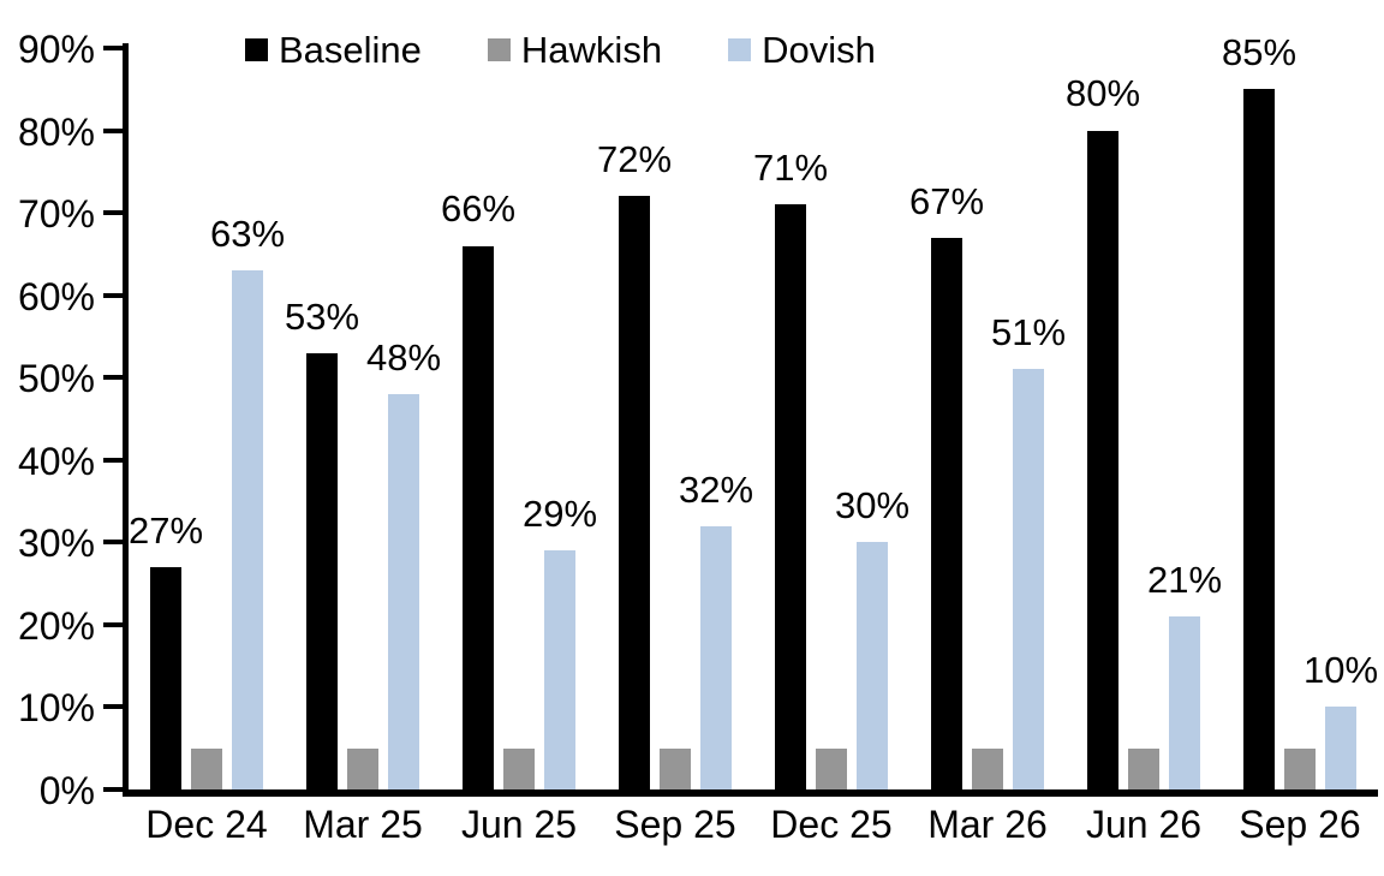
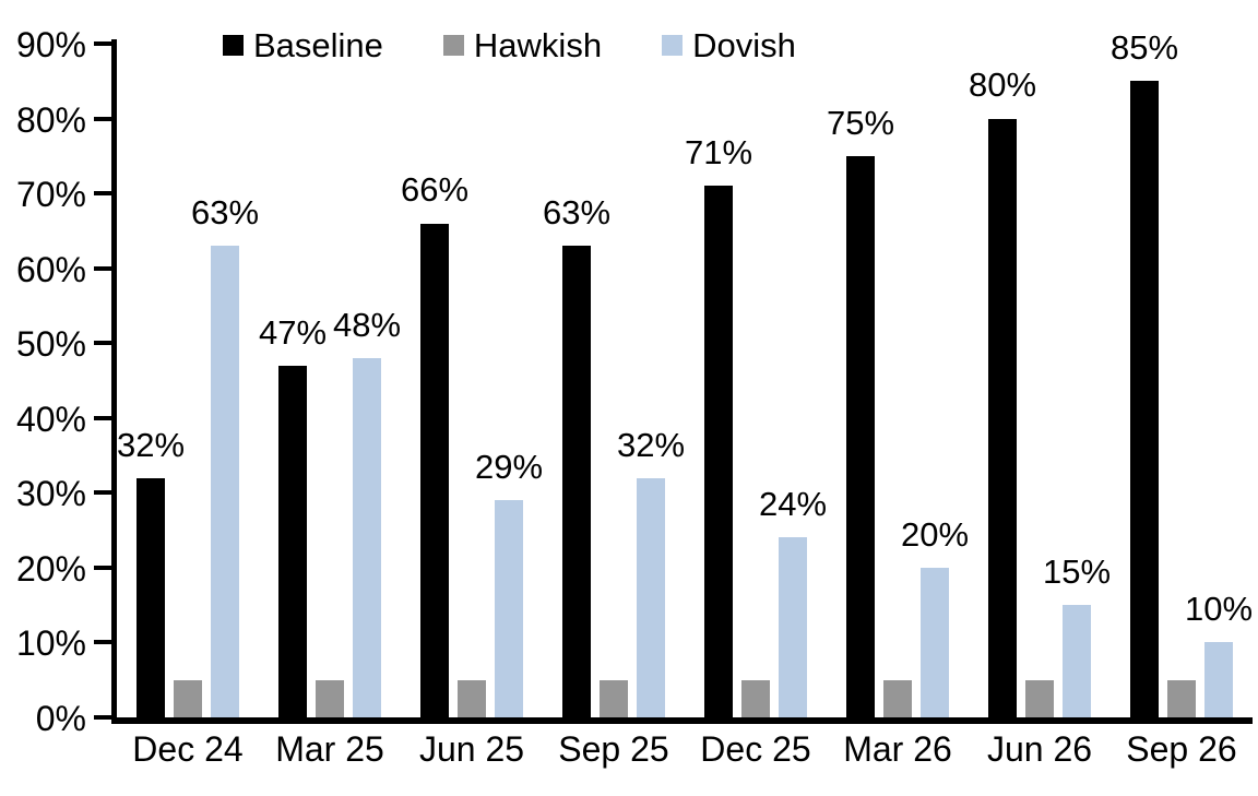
Baseline/Dec 24: 27% -> 32%
Baseline/Mar 25: 53% -> 47%
Baseline/Sep 25: 72% -> 63%
Dovish/Dec 25: 30% -> 24%
Baseline/Mar 26: 67% -> 75%
Dovish/Mar 26: 51% -> 20%
Dovish/Jun 26: 21% -> 15%
